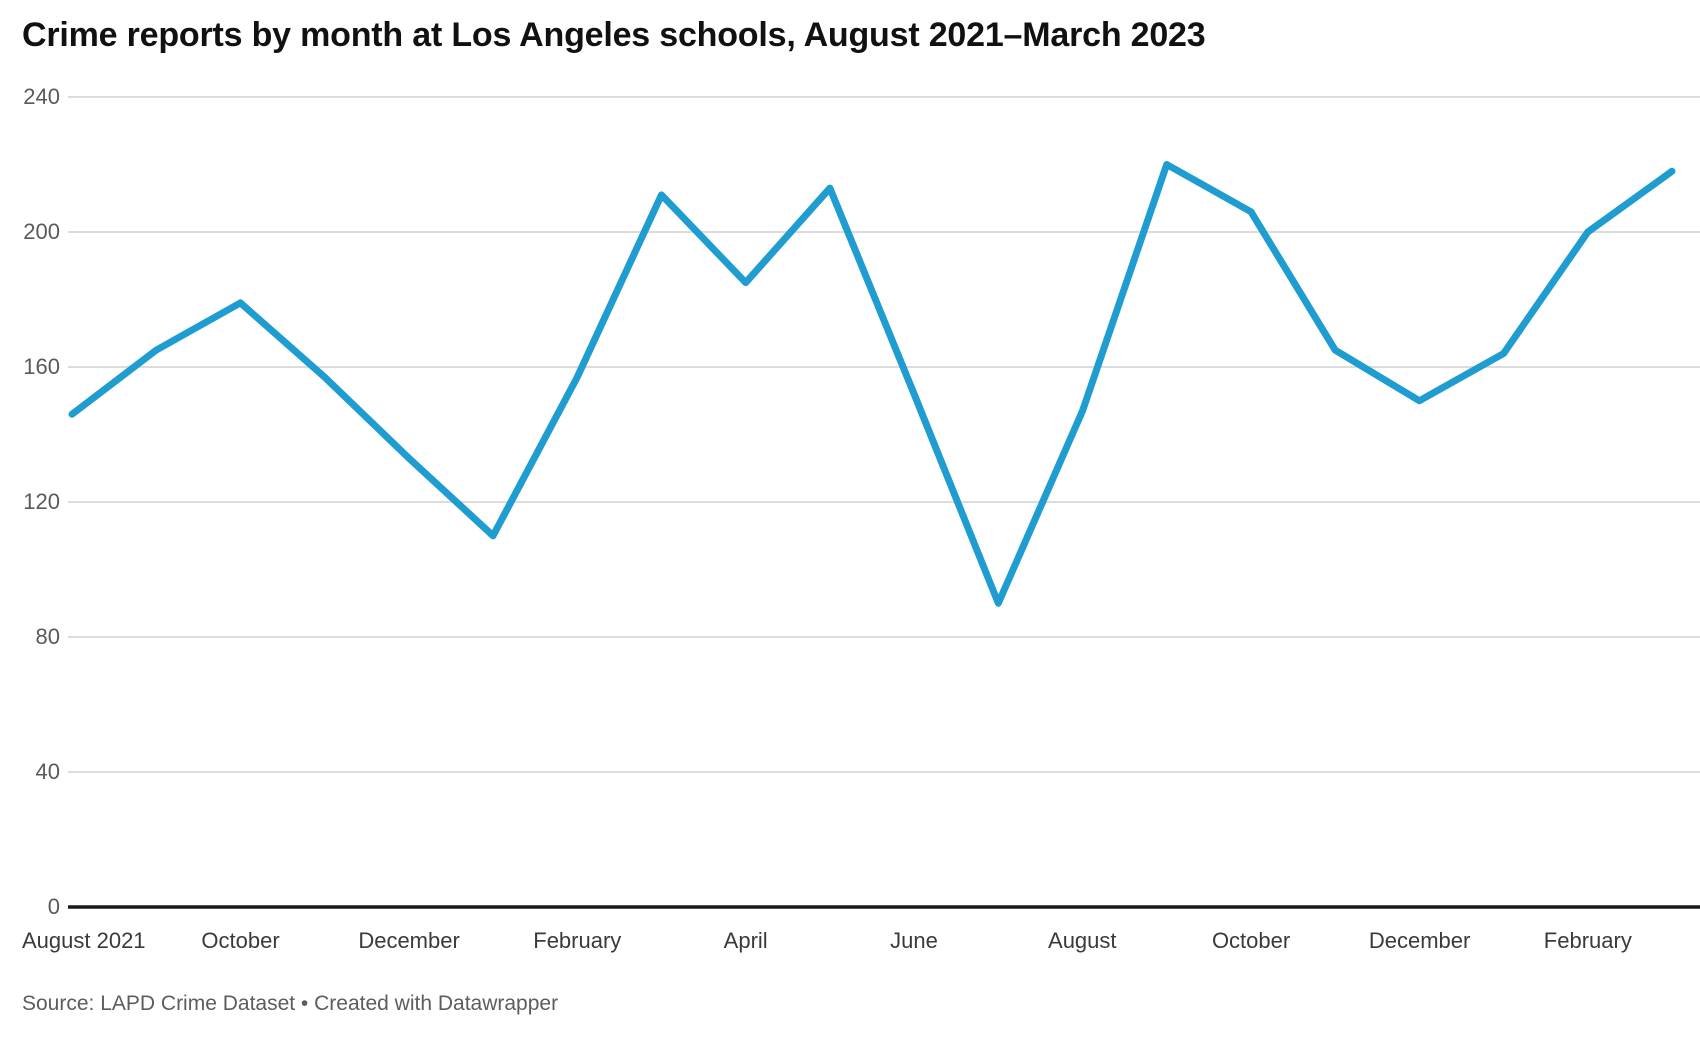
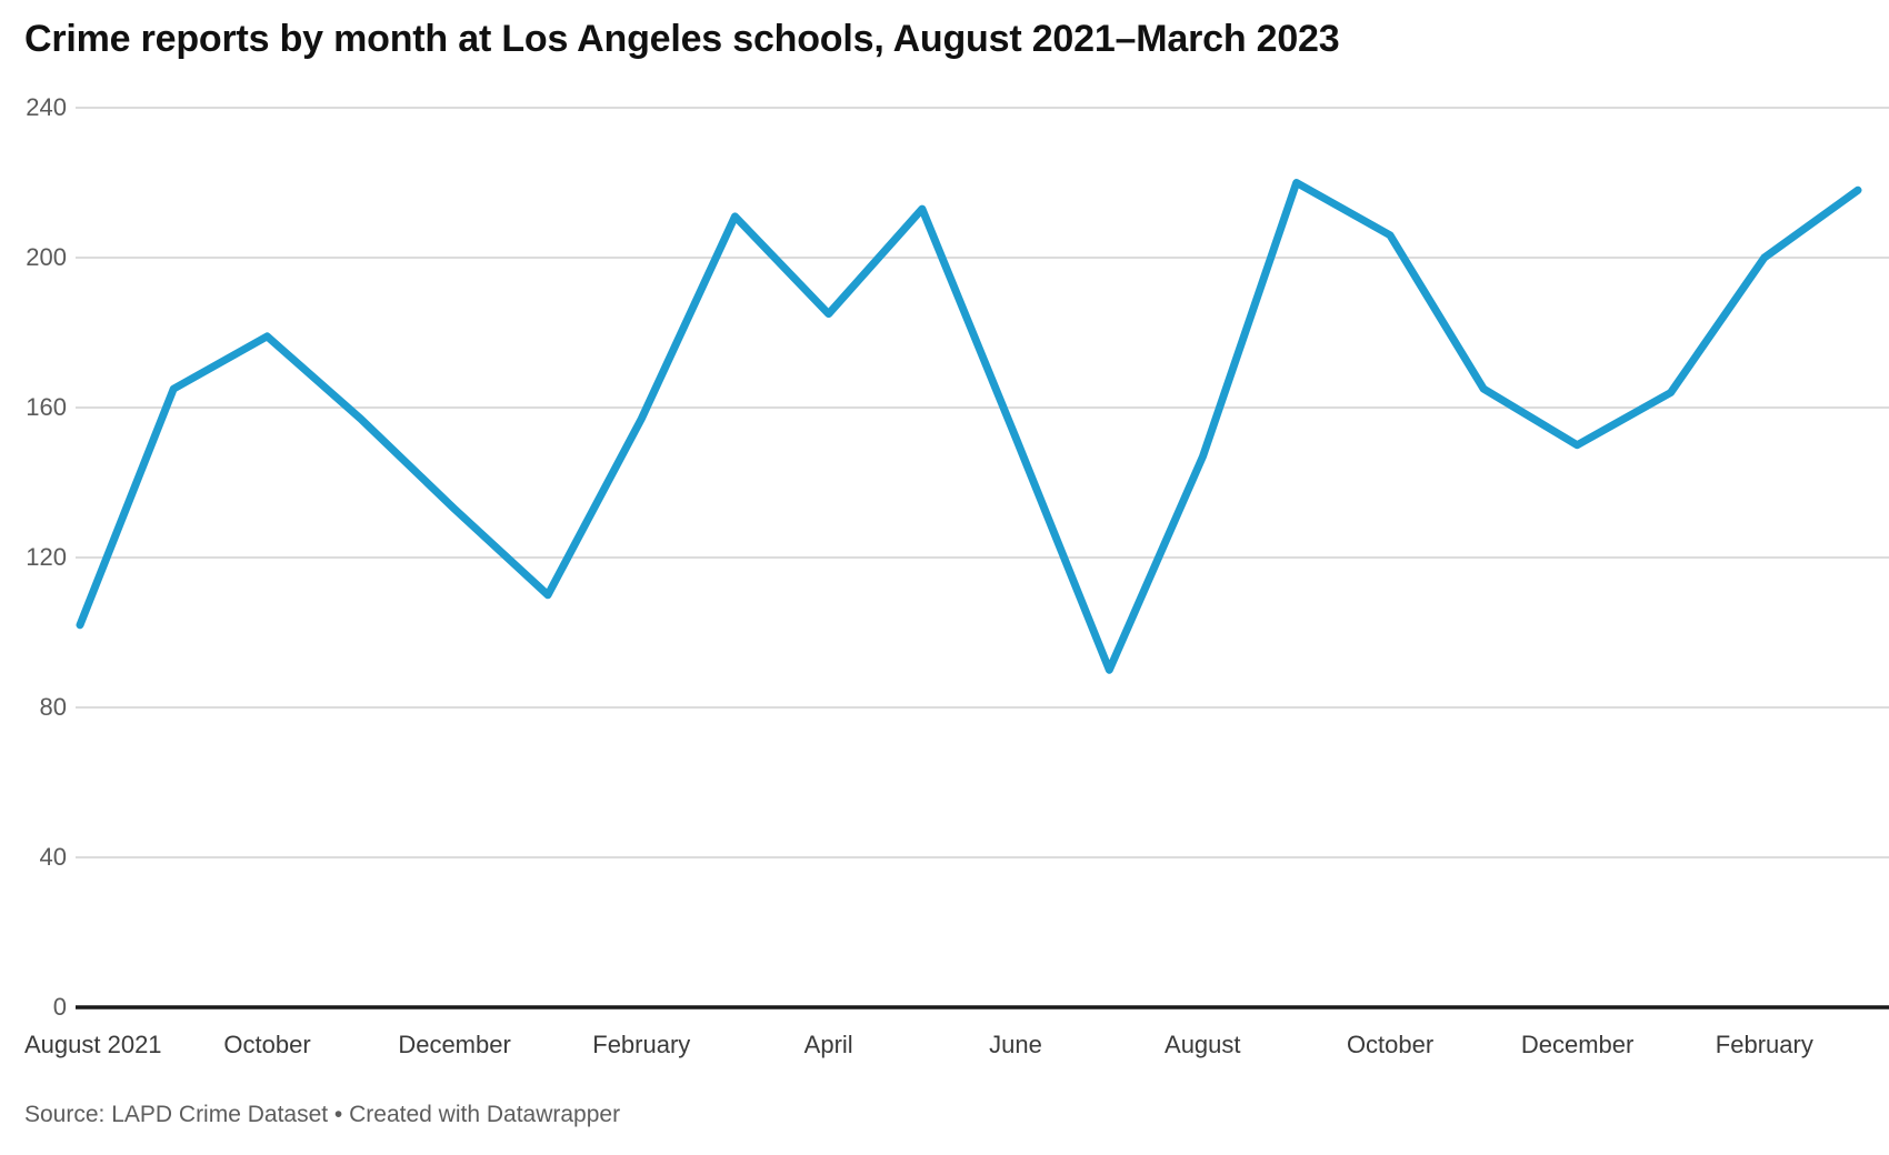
August 2021: 146 -> 102
